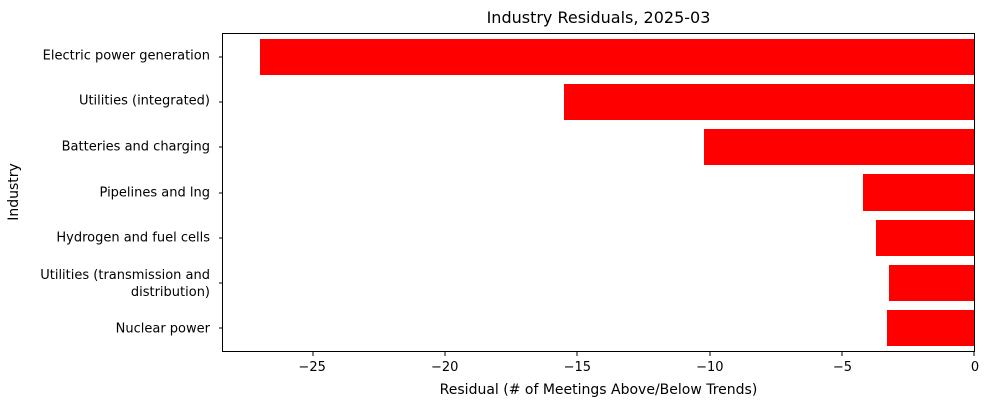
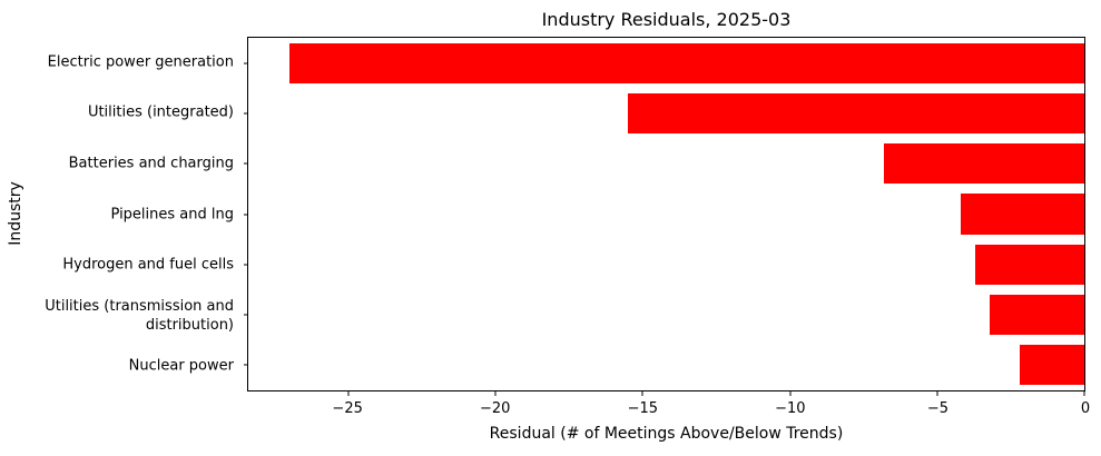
Batteries and charging: -10.2 -> -6.8
Nuclear power: -3.3 -> -2.2
